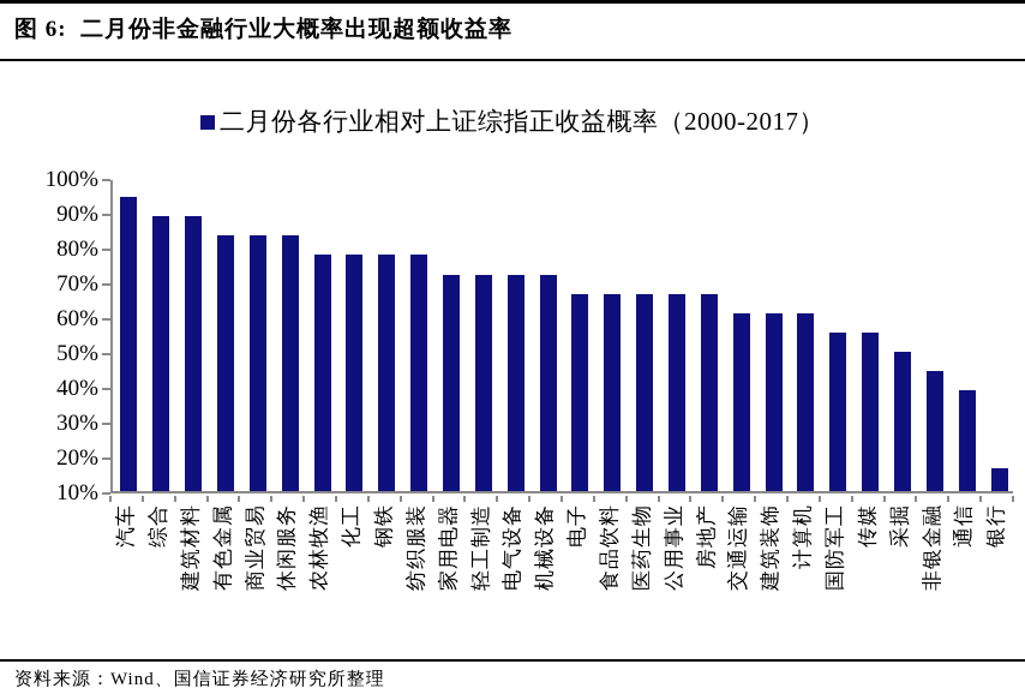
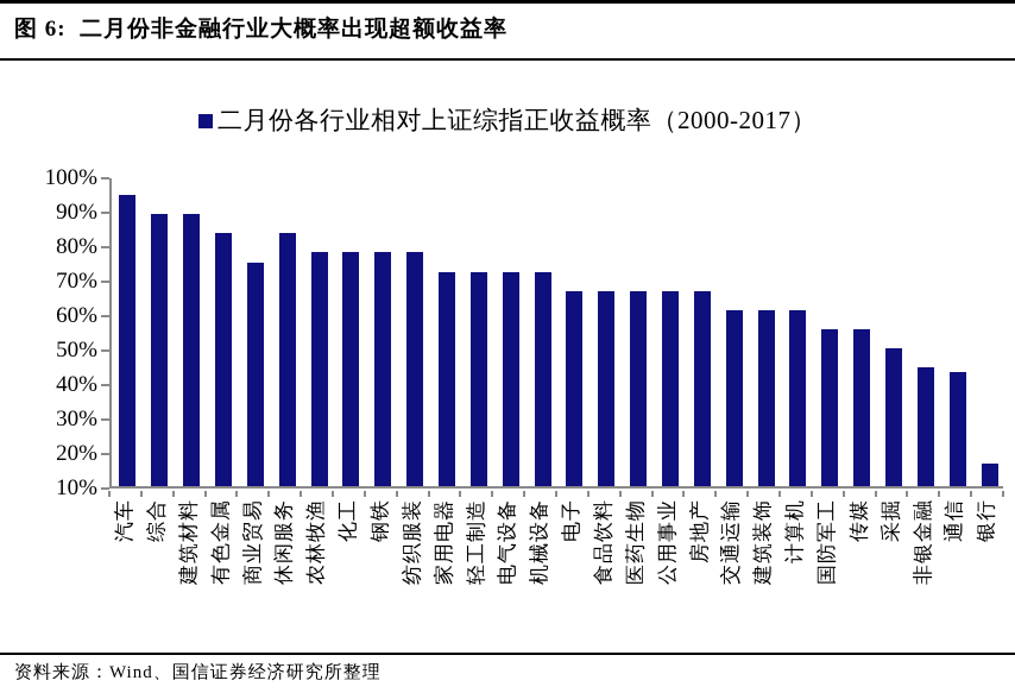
商业贸易: 83% -> 75%
通信: 39% -> 43%
